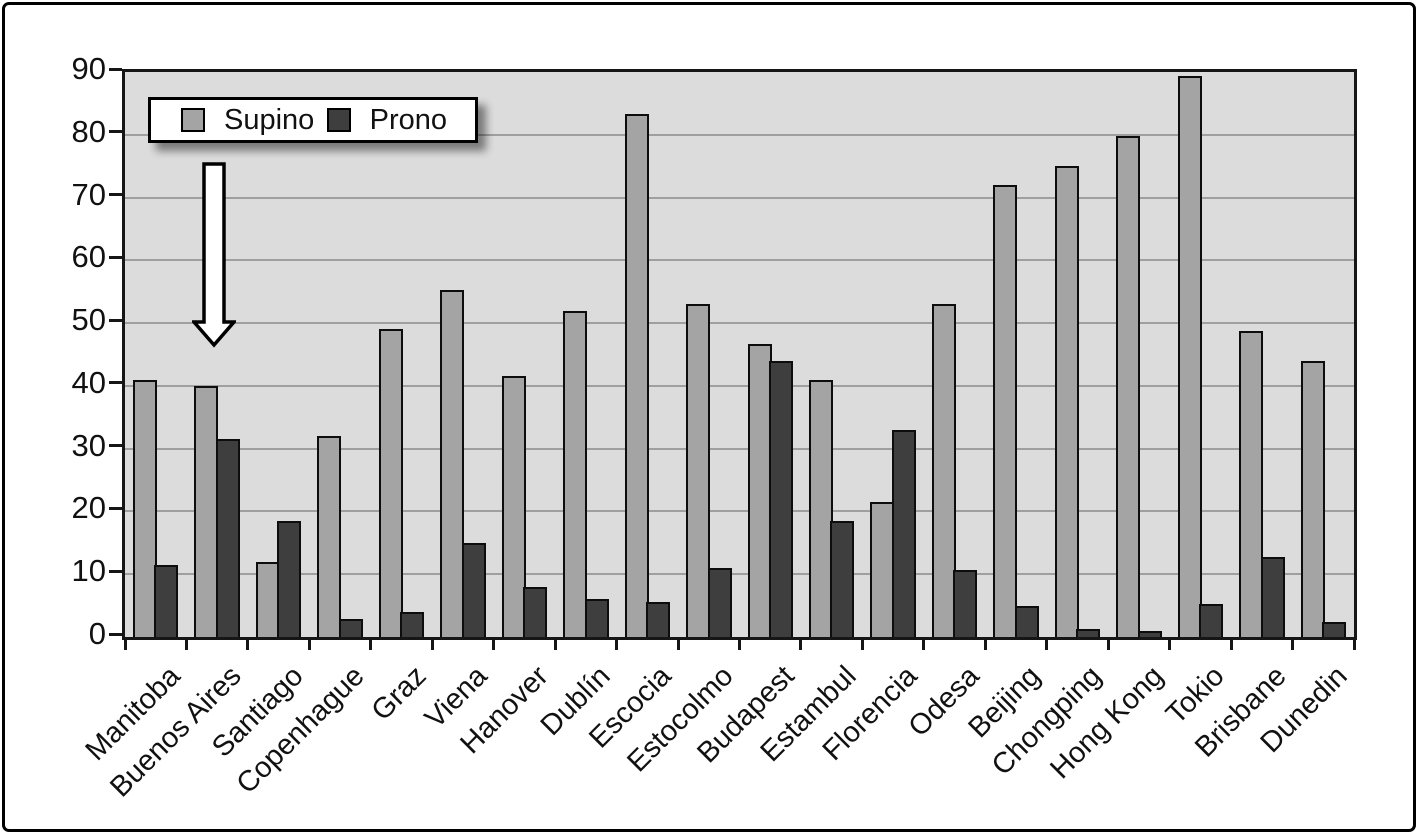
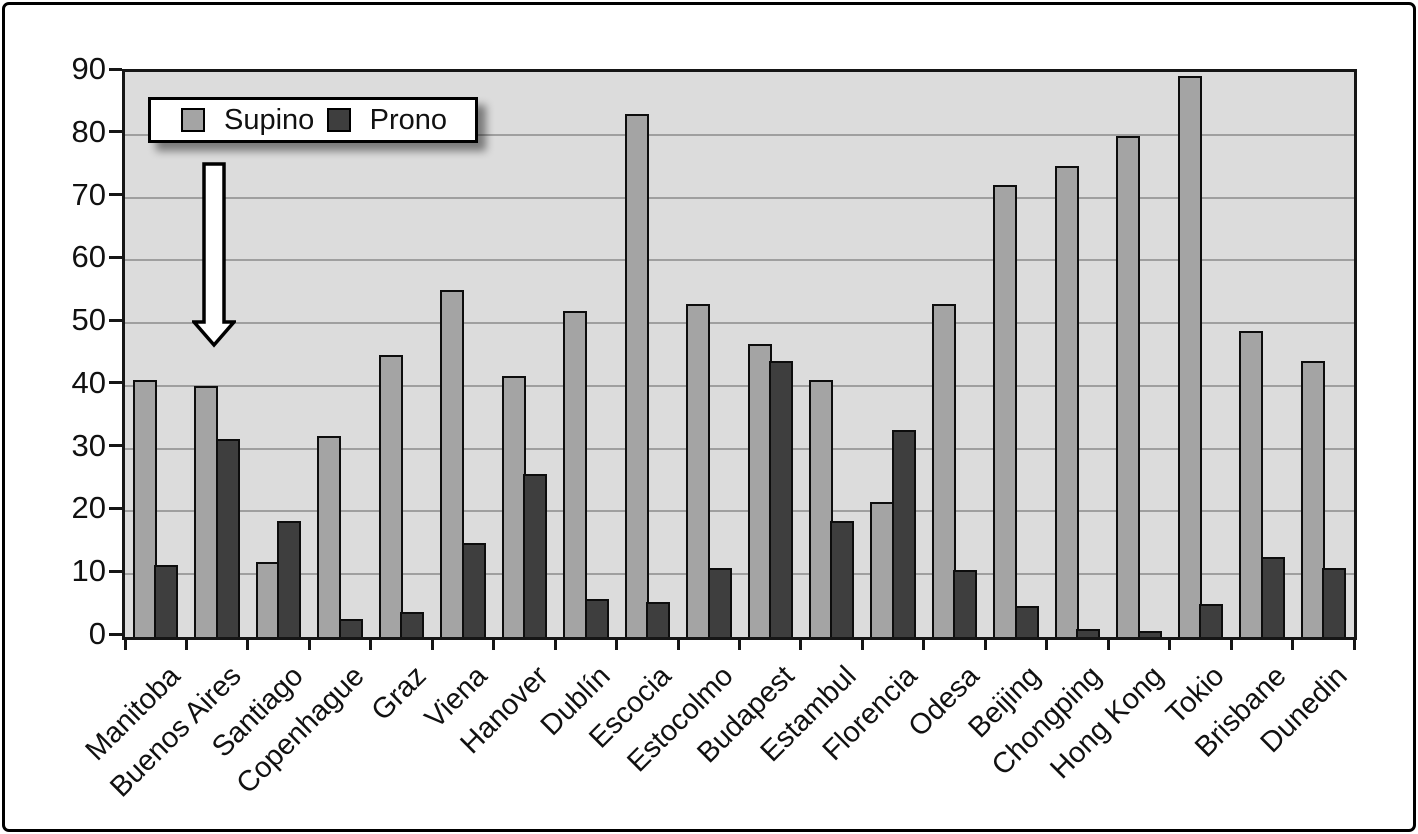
Supino/Graz: 49 -> 45
Prono/Hanover: 8 -> 26
Prono/Dunedin: 2 -> 11
